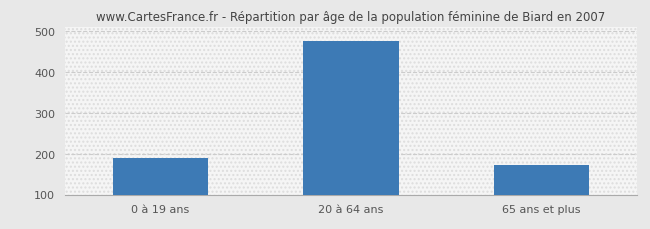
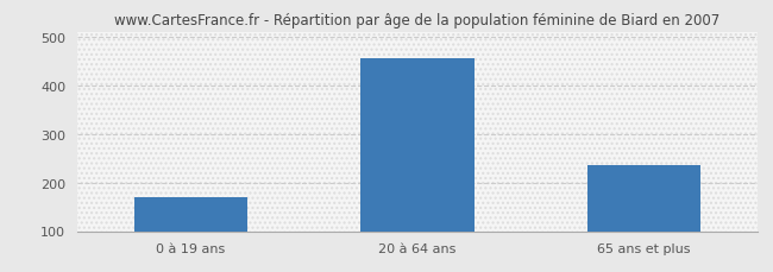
0 à 19 ans: 188 -> 170
20 à 64 ans: 474 -> 455
65 ans et plus: 173 -> 235
